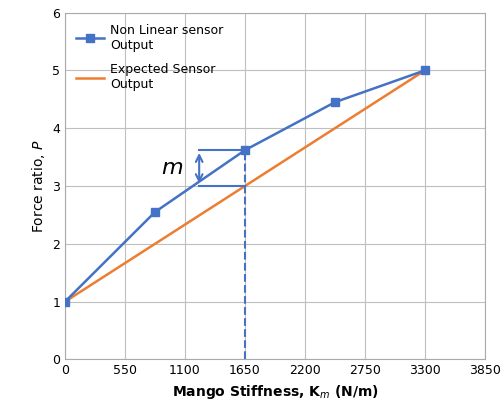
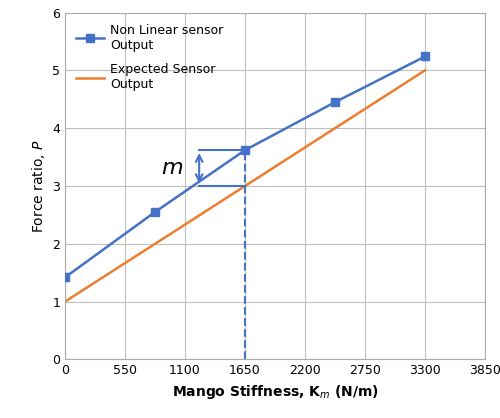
0: 1.00 -> 1.42
3300: 5.00 -> 5.24
